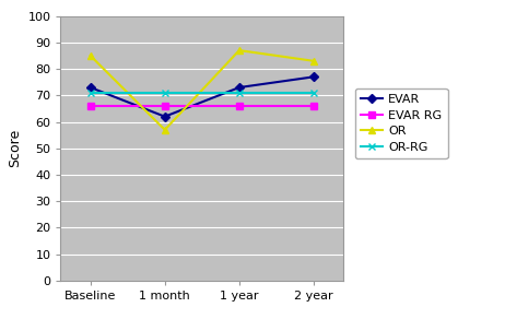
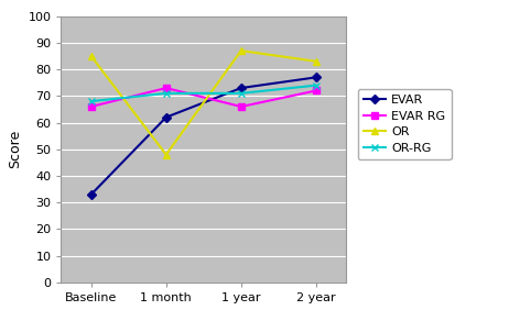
EVAR/Baseline: 73 -> 33
OR-RG/Baseline: 71 -> 68
EVAR RG/1 month: 66 -> 73
OR/1 month: 57 -> 48
EVAR RG/2 year: 66 -> 72
OR-RG/2 year: 71 -> 74
